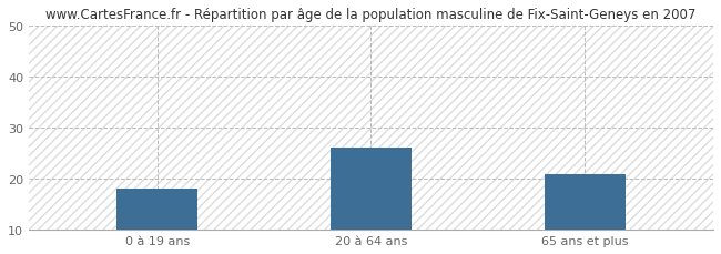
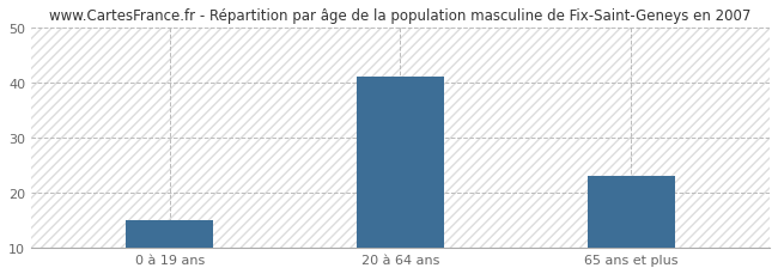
0 à 19 ans: 18 -> 15
20 à 64 ans: 26 -> 41
65 ans et plus: 21 -> 23
